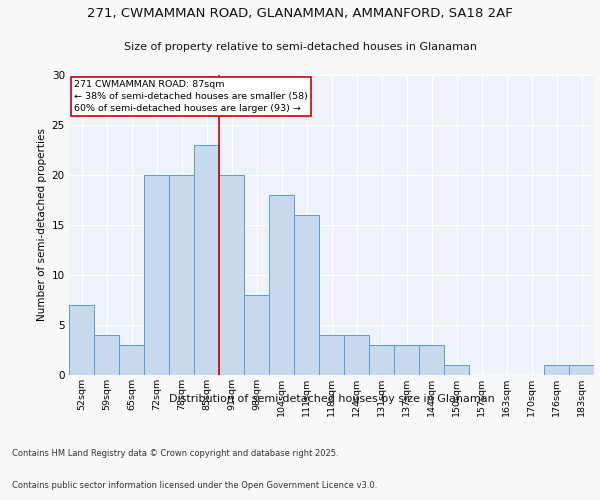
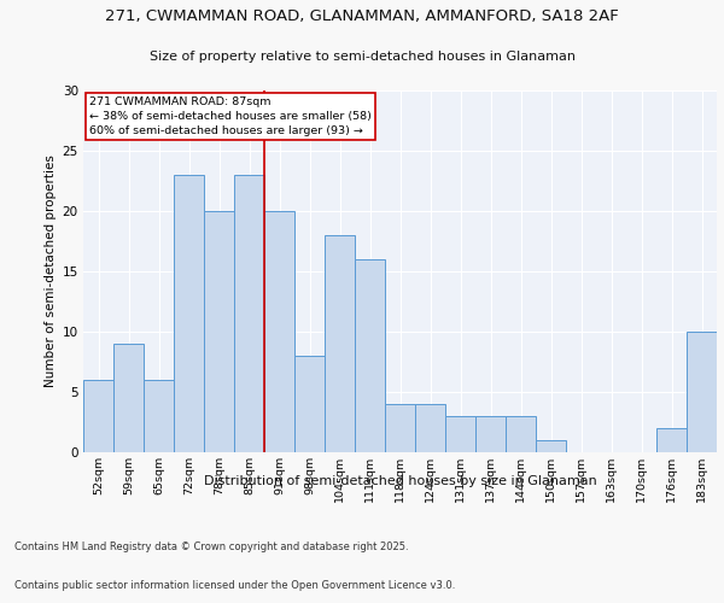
52sqm: 7 -> 6
59sqm: 4 -> 9
65sqm: 3 -> 6
72sqm: 20 -> 23
176sqm: 1 -> 2
183sqm: 1 -> 10
